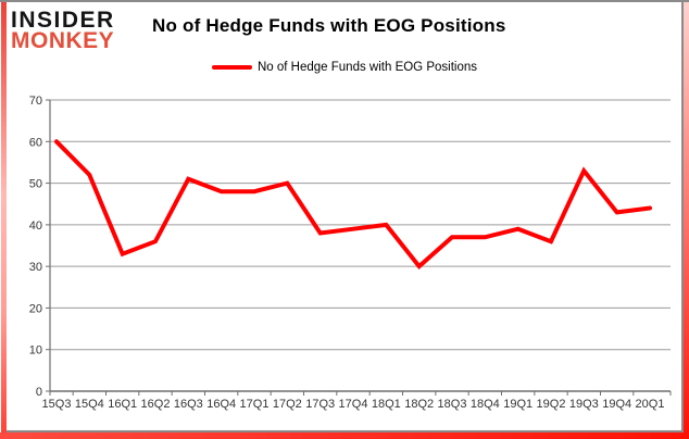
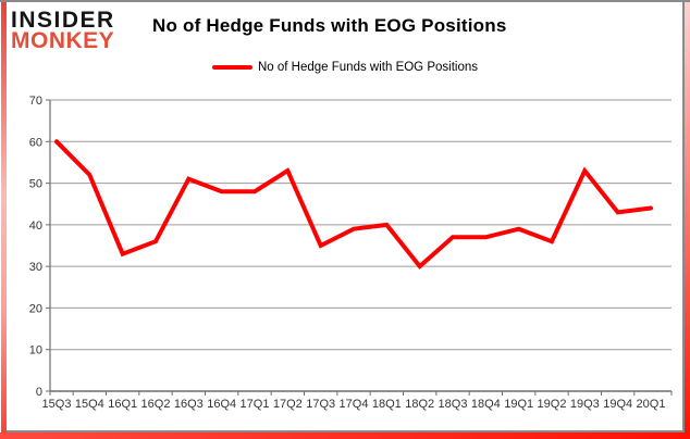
17Q2: 50 -> 53
17Q3: 38 -> 35
